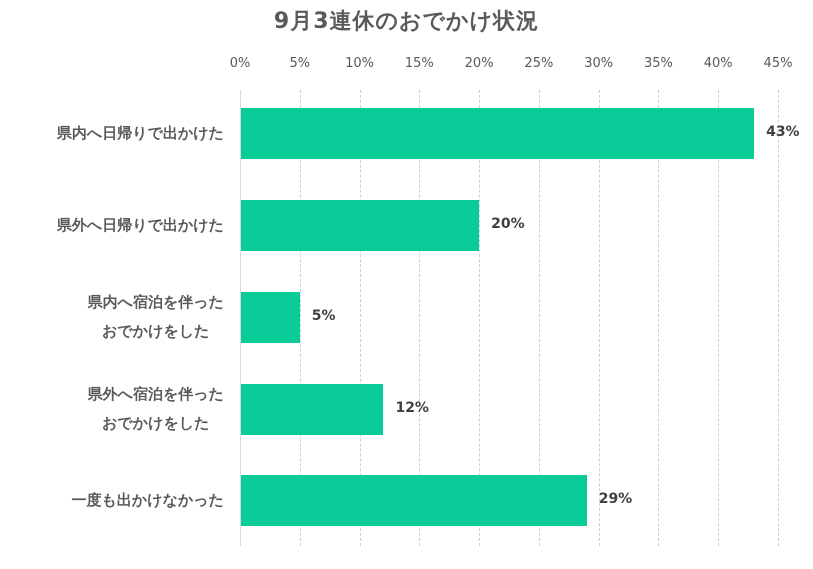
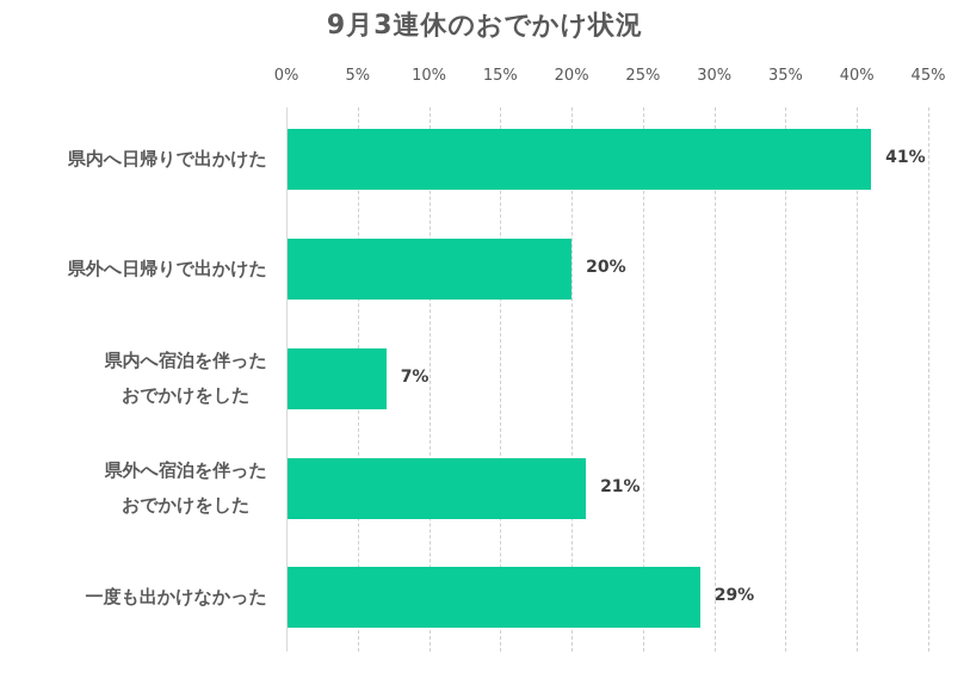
県内へ日帰りで出かけた: 43% -> 41%
県内へ宿泊を伴ったおでかけをした: 5% -> 7%
県外へ宿泊を伴ったおでかけをした: 12% -> 21%
